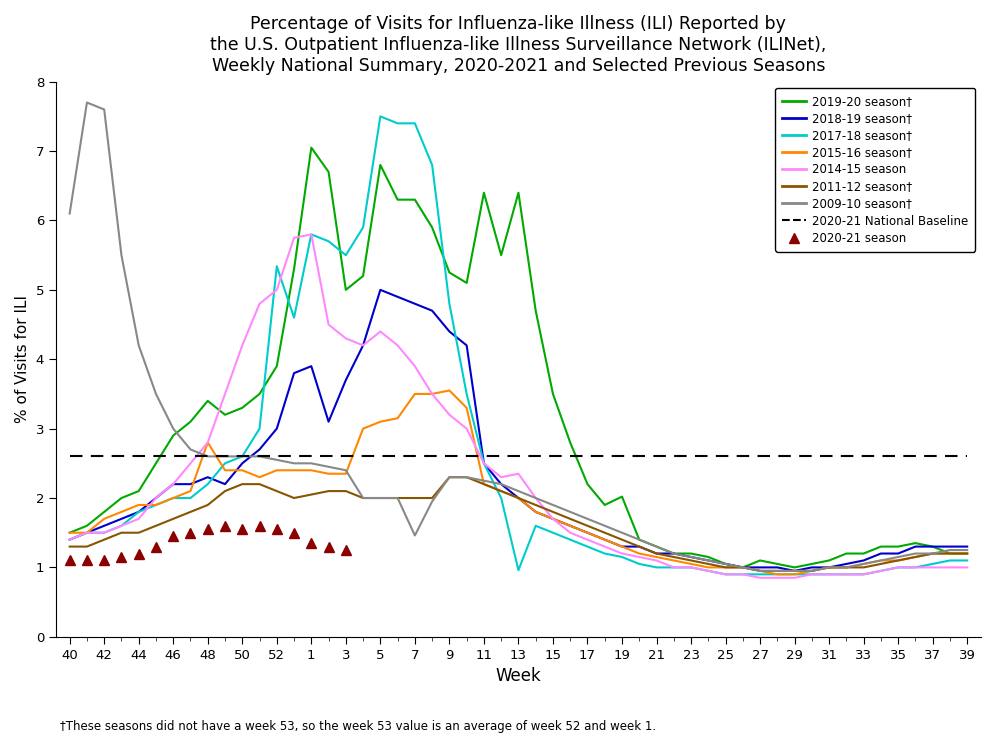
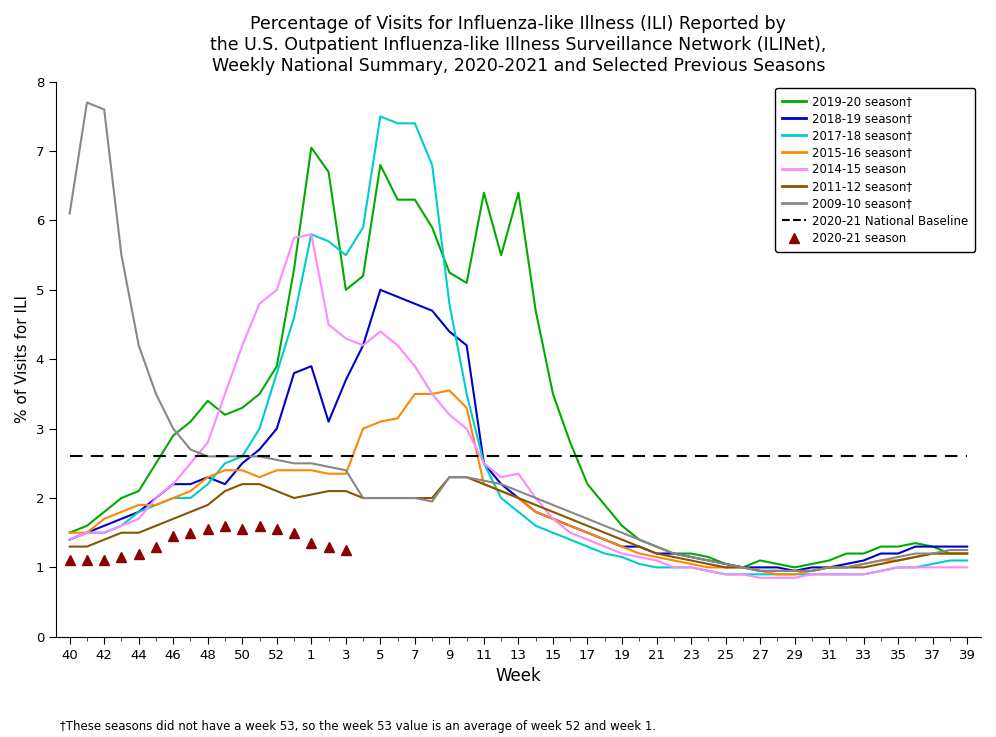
2015-16 season†/48: 2.80 -> 2.30
2017-18 season†/52: 5.34 -> 3.80
2009-10 season†/7: 1.46 -> 2.00
2017-18 season†/13: 0.96 -> 1.80
2019-20 season†/19: 2.02 -> 1.60
